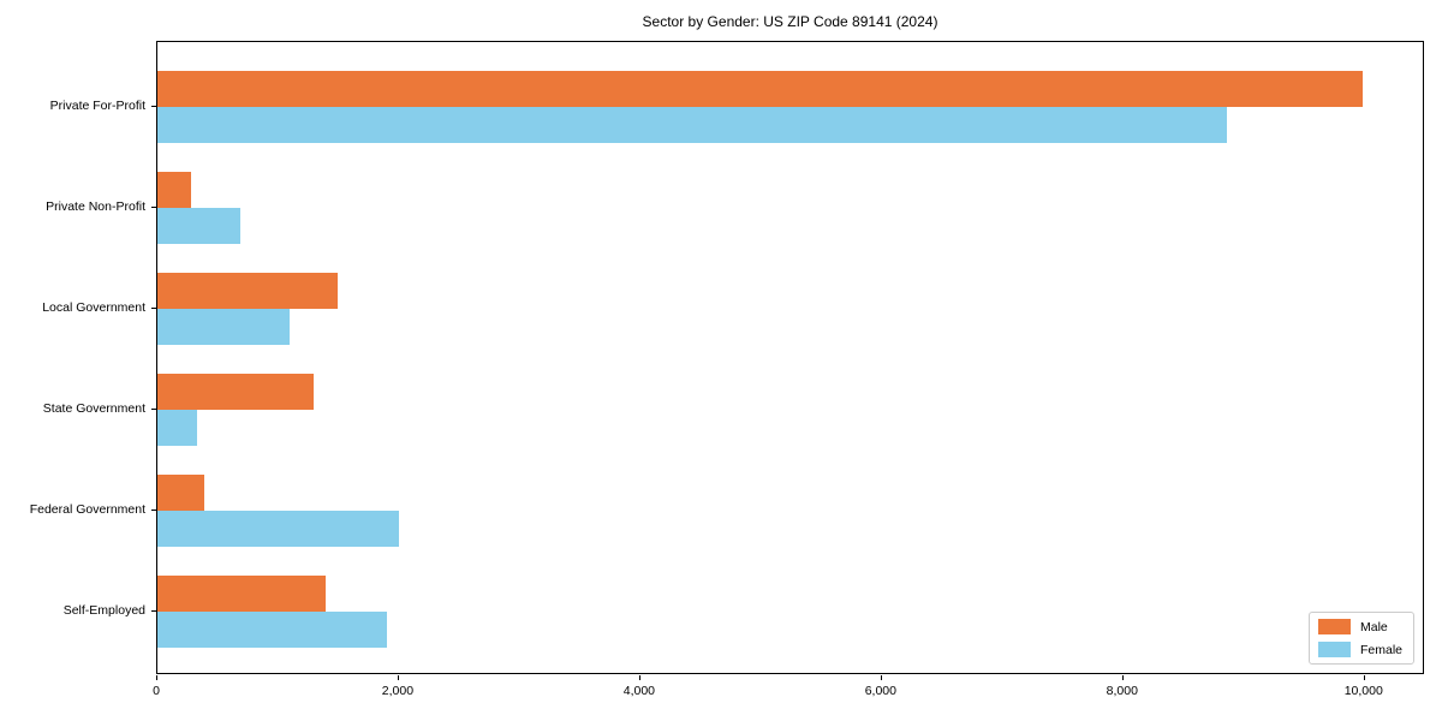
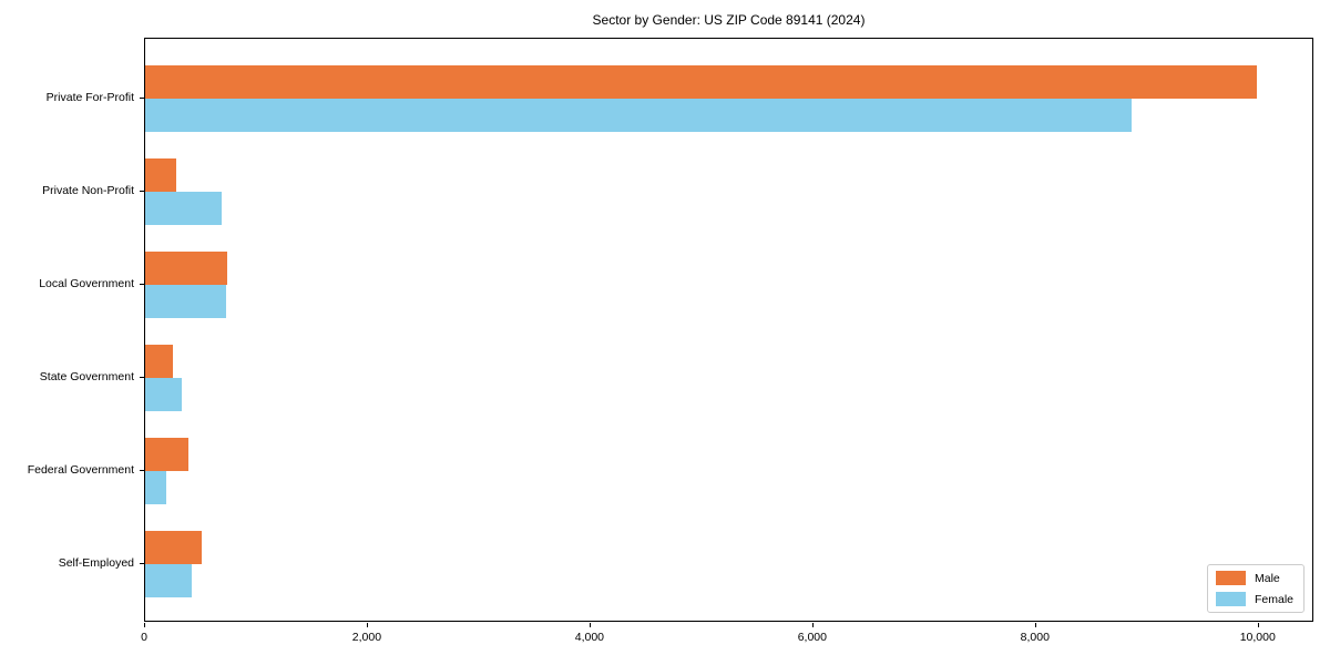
Male/Local Government: 1500 -> 700
Female/Local Government: 1100 -> 700
Male/State Government: 1300 -> 200
Female/Federal Government: 2000 -> 200
Male/Self-Employed: 1400 -> 500
Female/Self-Employed: 1900 -> 400
